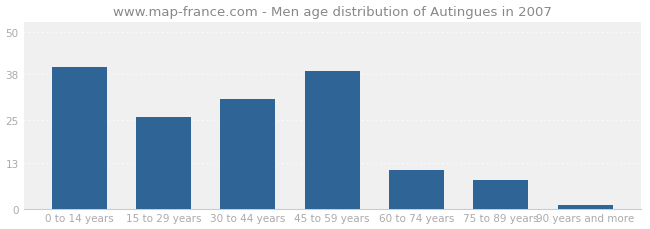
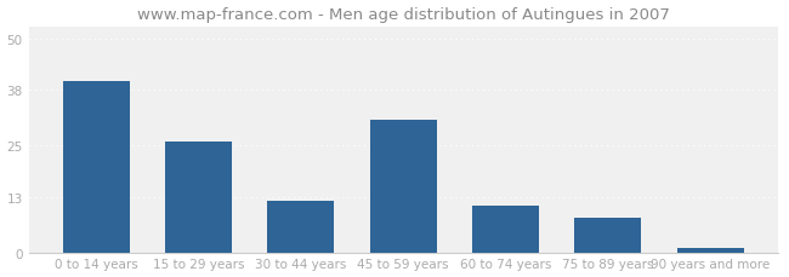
30 to 44 years: 31 -> 12
45 to 59 years: 39 -> 31
